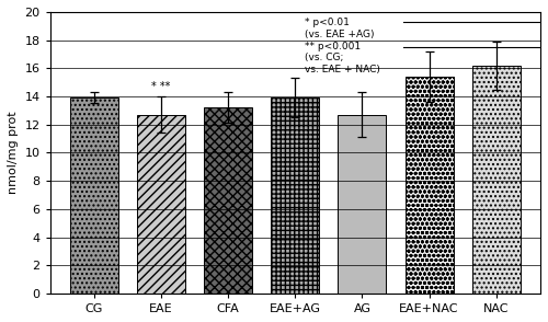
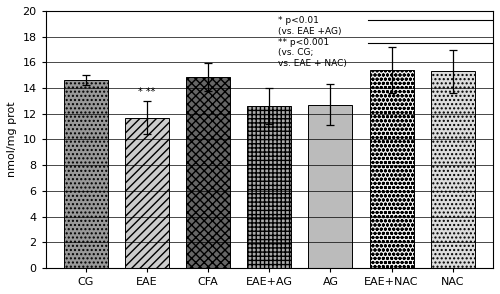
CG: 13.9 -> 14.6
EAE: 12.7 -> 11.7
CFA: 13.2 -> 14.8
EAE+AG: 13.9 -> 12.6
NAC: 16.2 -> 15.3
